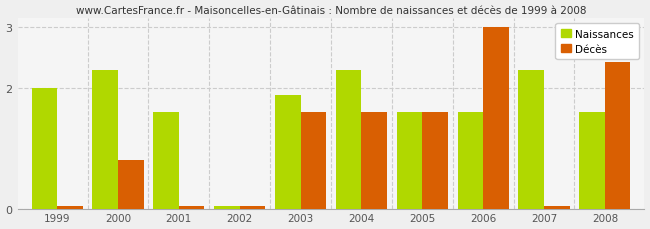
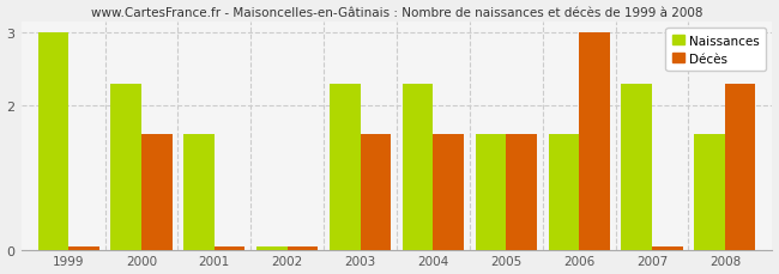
Naissances/1999: 2.00 -> 3.00
Décès/2000: 0.80 -> 1.60
Naissances/2003: 1.88 -> 2.30
Décès/2008: 2.42 -> 2.30
